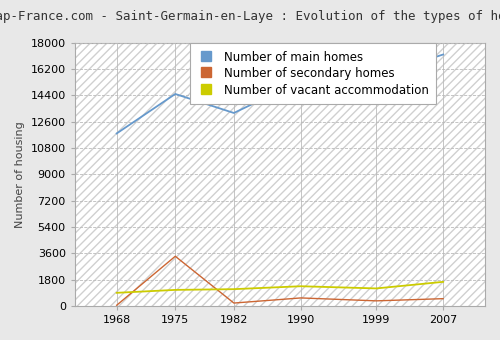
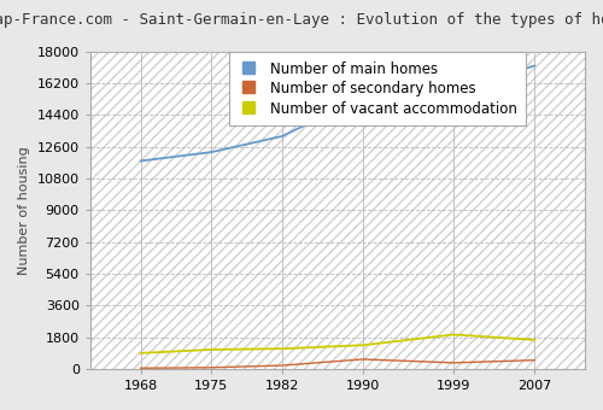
Number of main homes/1975: 14500 -> 12300
Number of secondary homes/1975: 3400 -> 100
Number of vacant accommodation/1999: 1200 -> 2000
